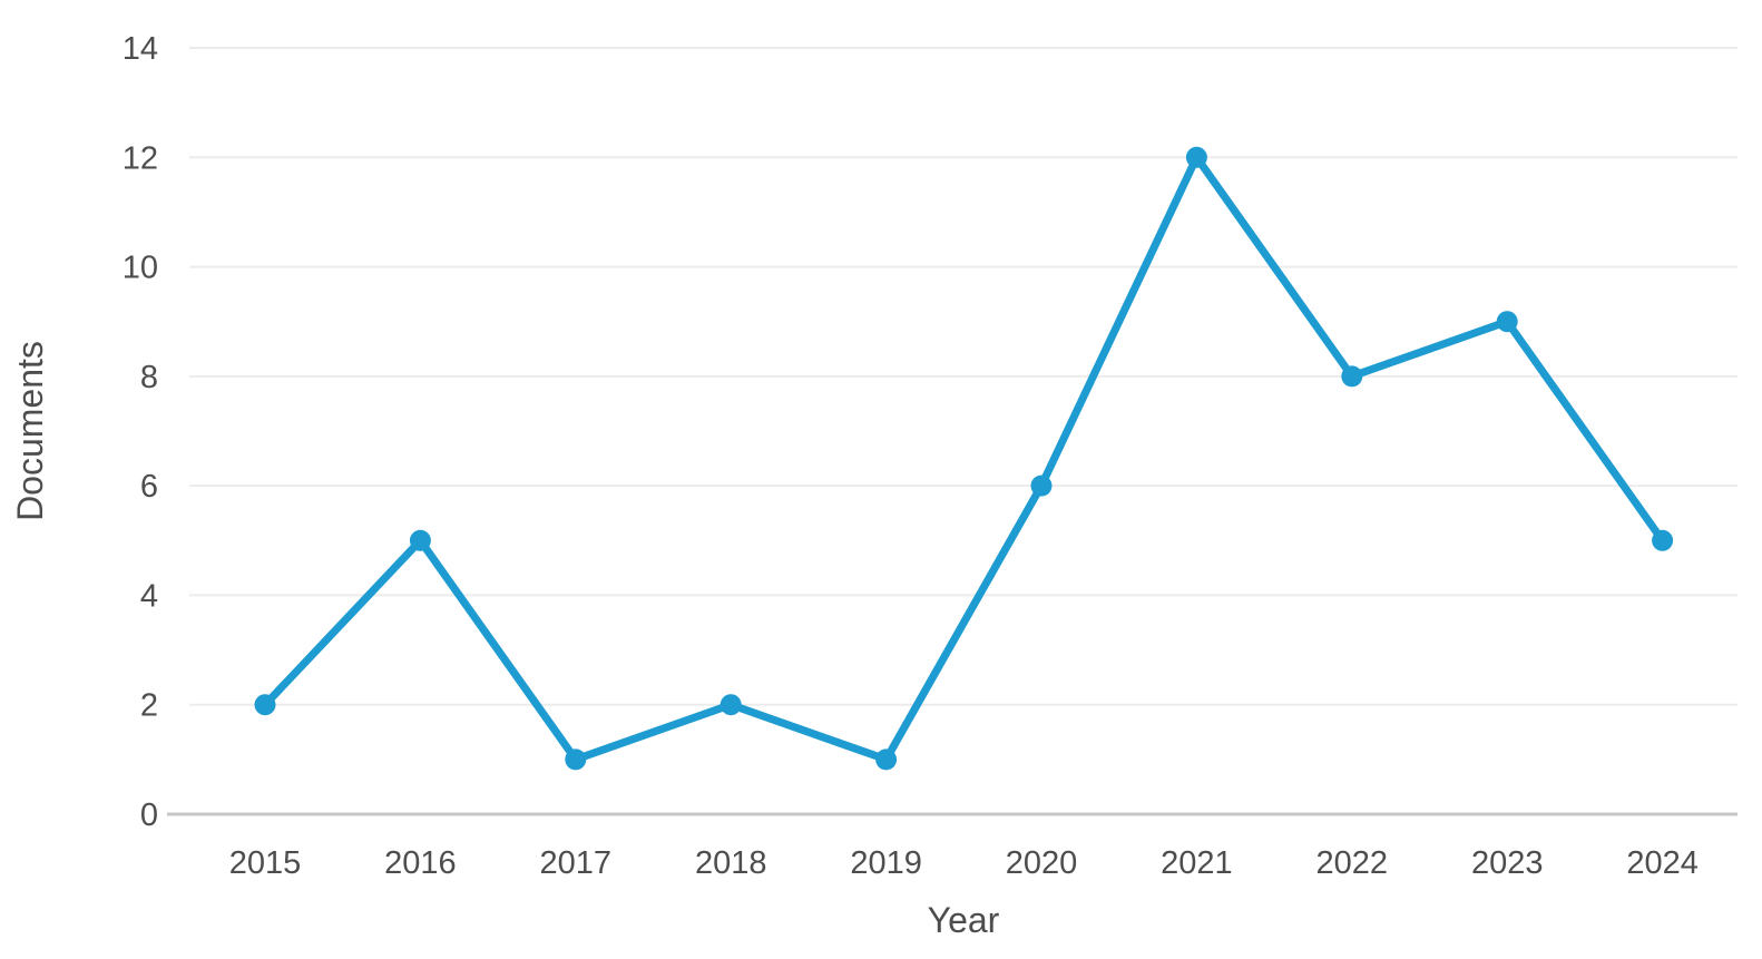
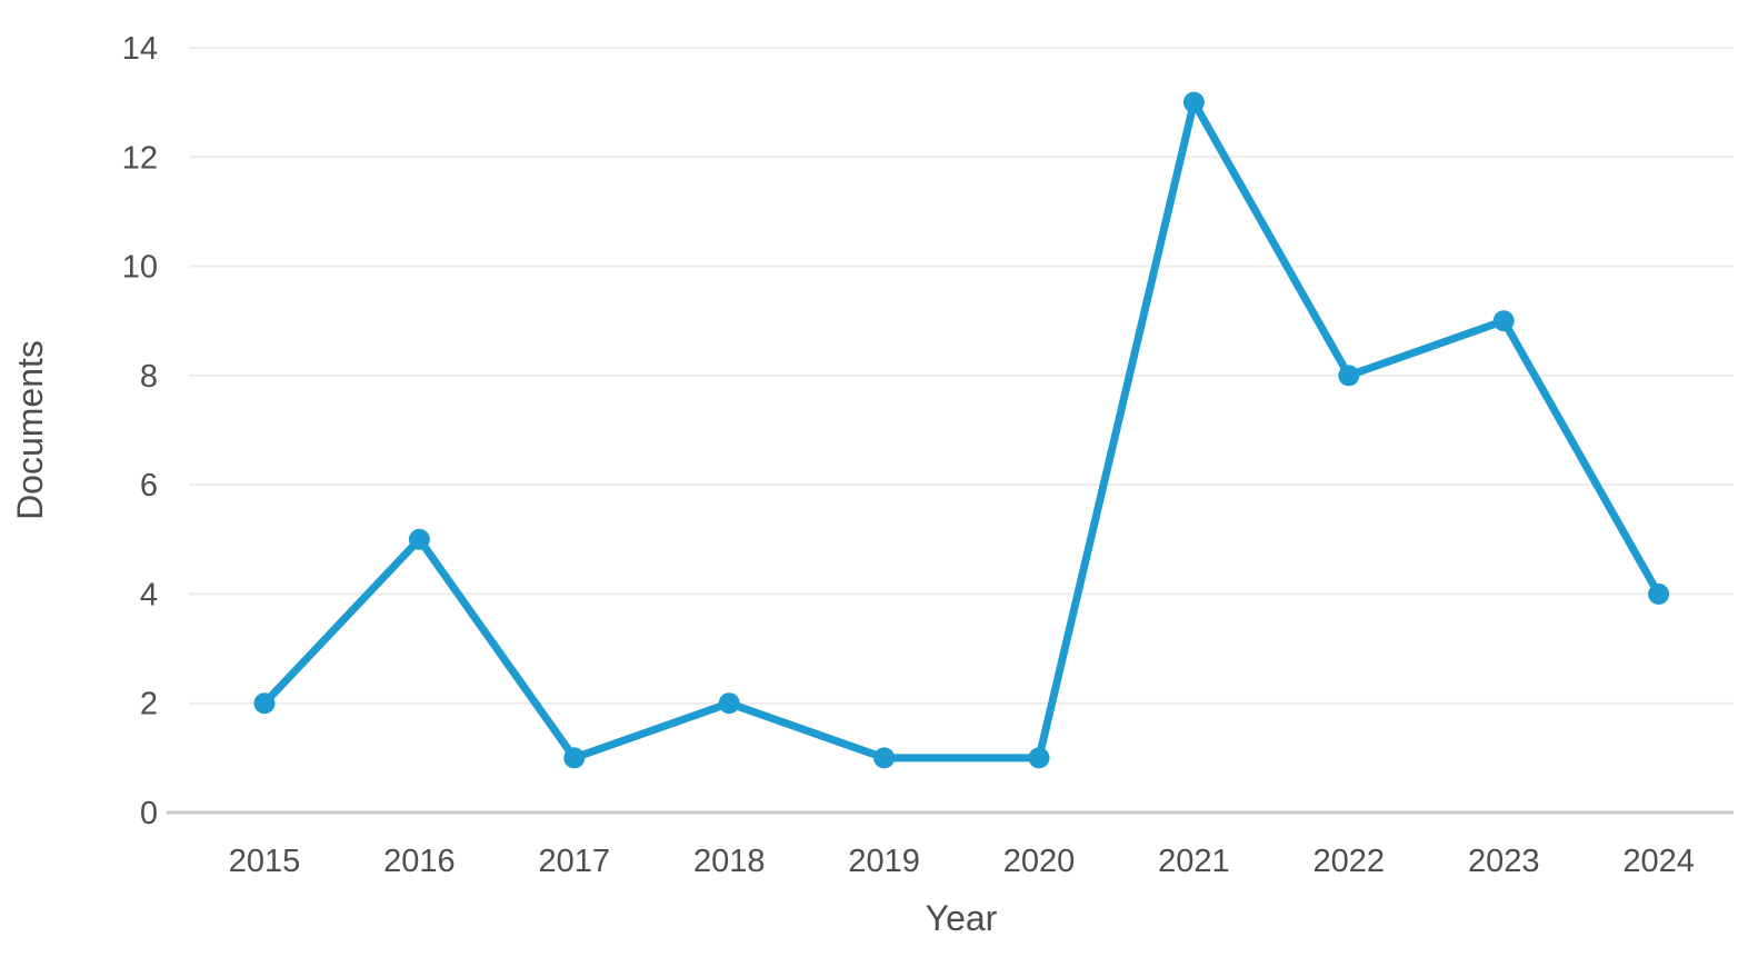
2020: 6 -> 1
2021: 12 -> 13
2024: 5 -> 4
